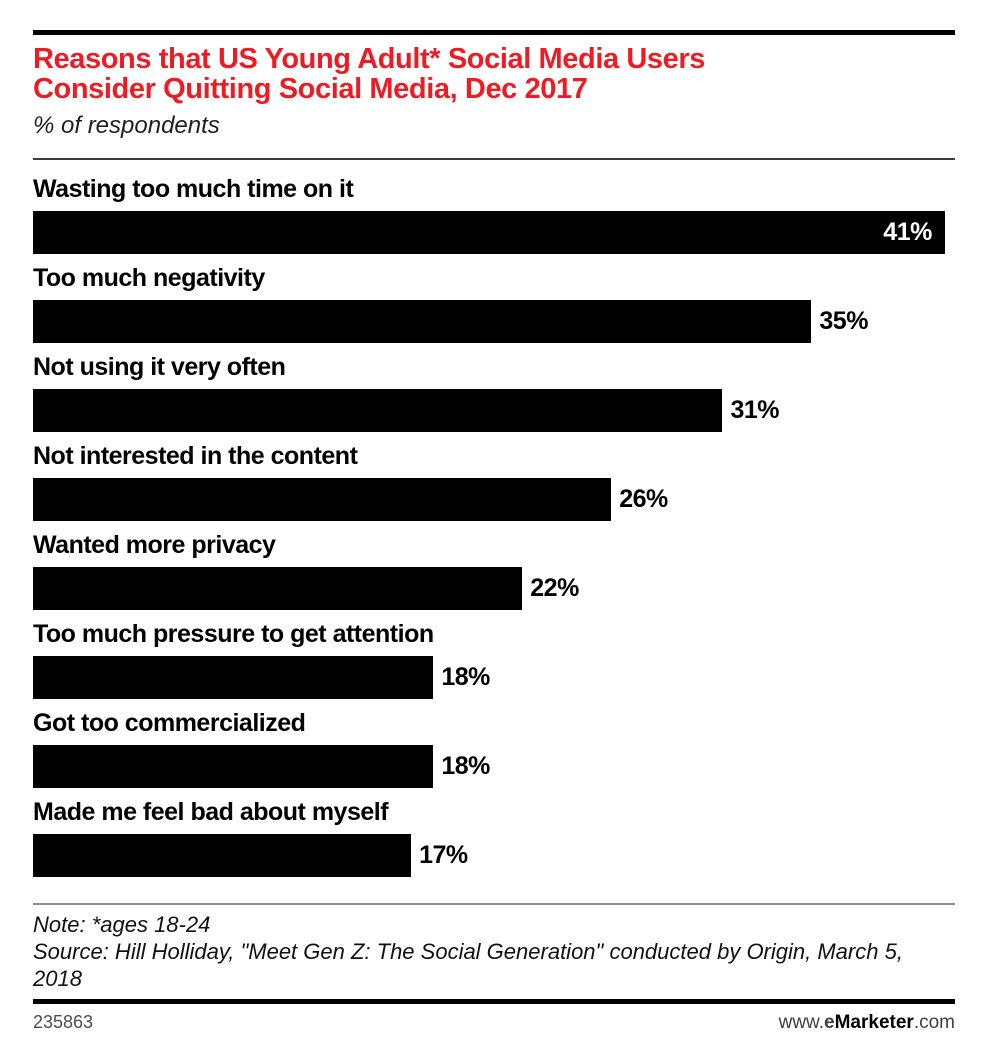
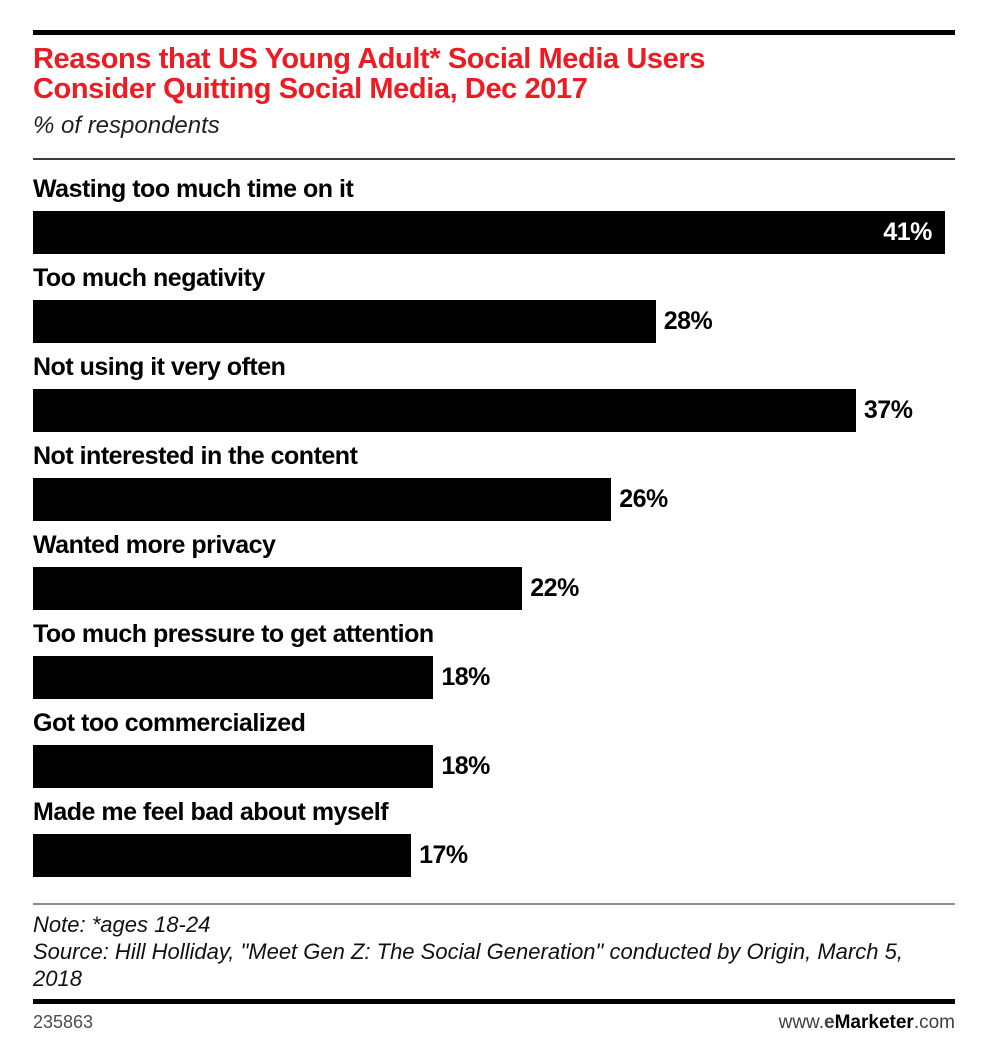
Too much negativity: 35% -> 28%
Not using it very often: 31% -> 37%
